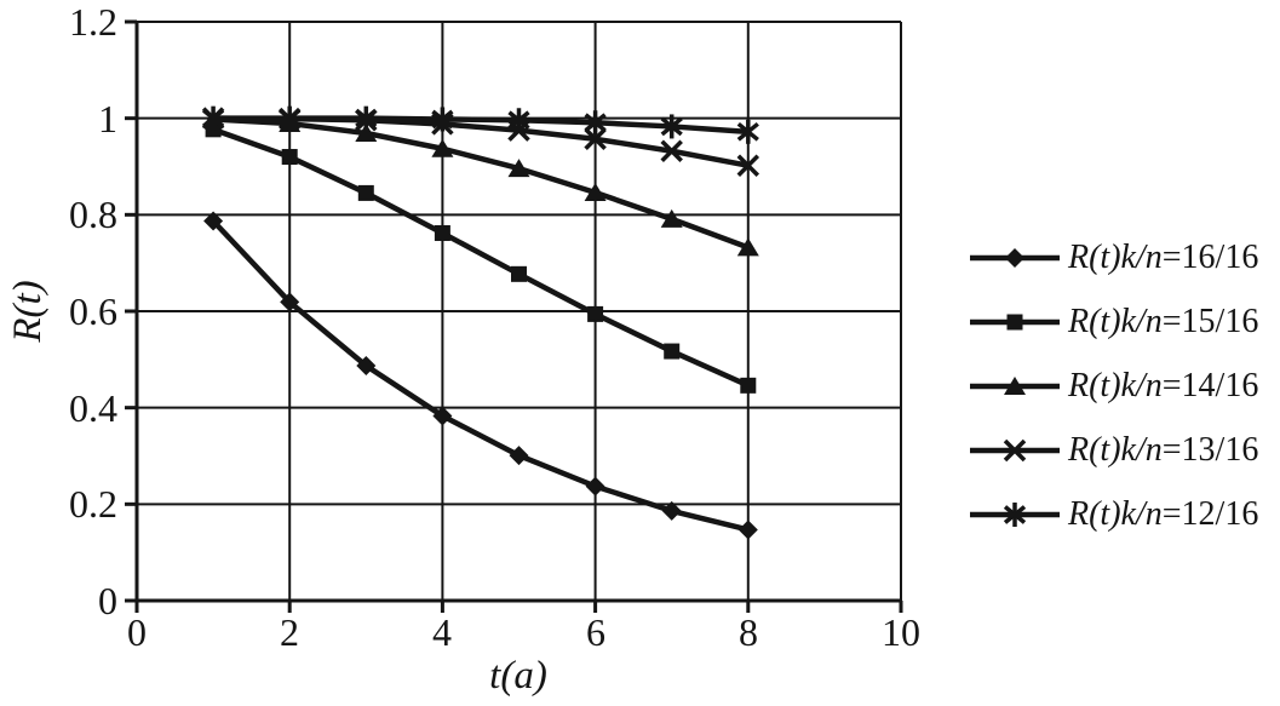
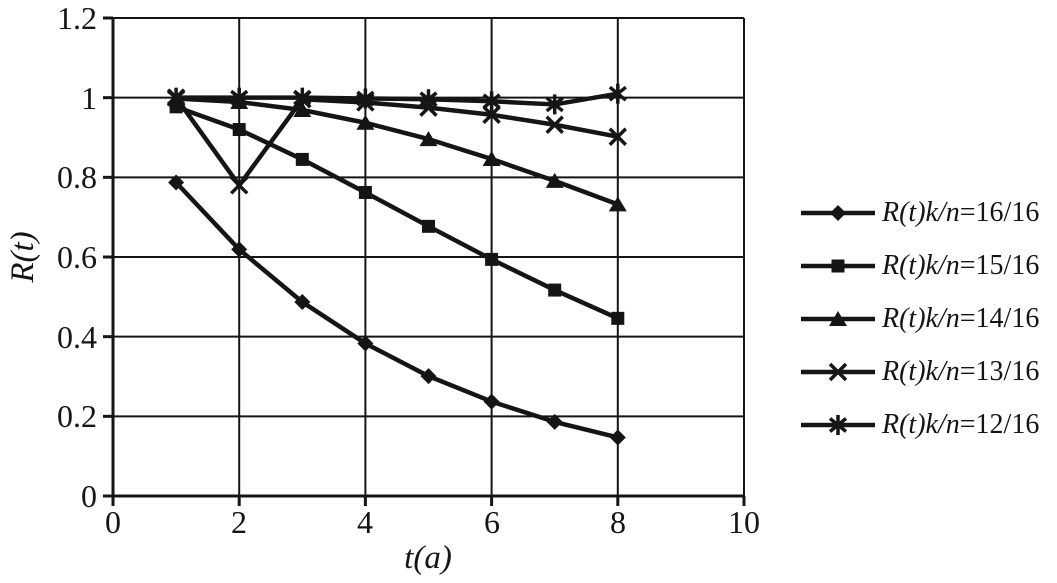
R(t)k/n=13/16/2: 1.00 -> 0.78
R(t)k/n=12/16/8: 0.97 -> 1.01
